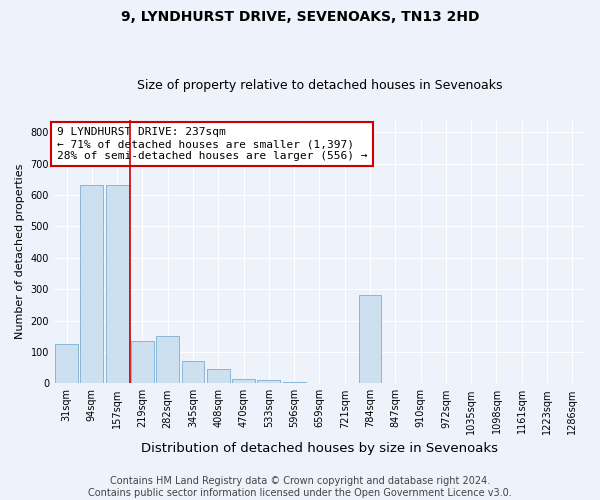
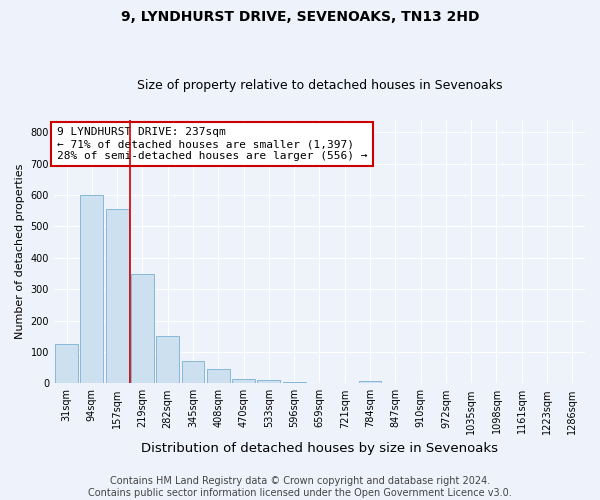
94sqm: 630 -> 600
157sqm: 630 -> 555
219sqm: 135 -> 348
784sqm: 280 -> 8
